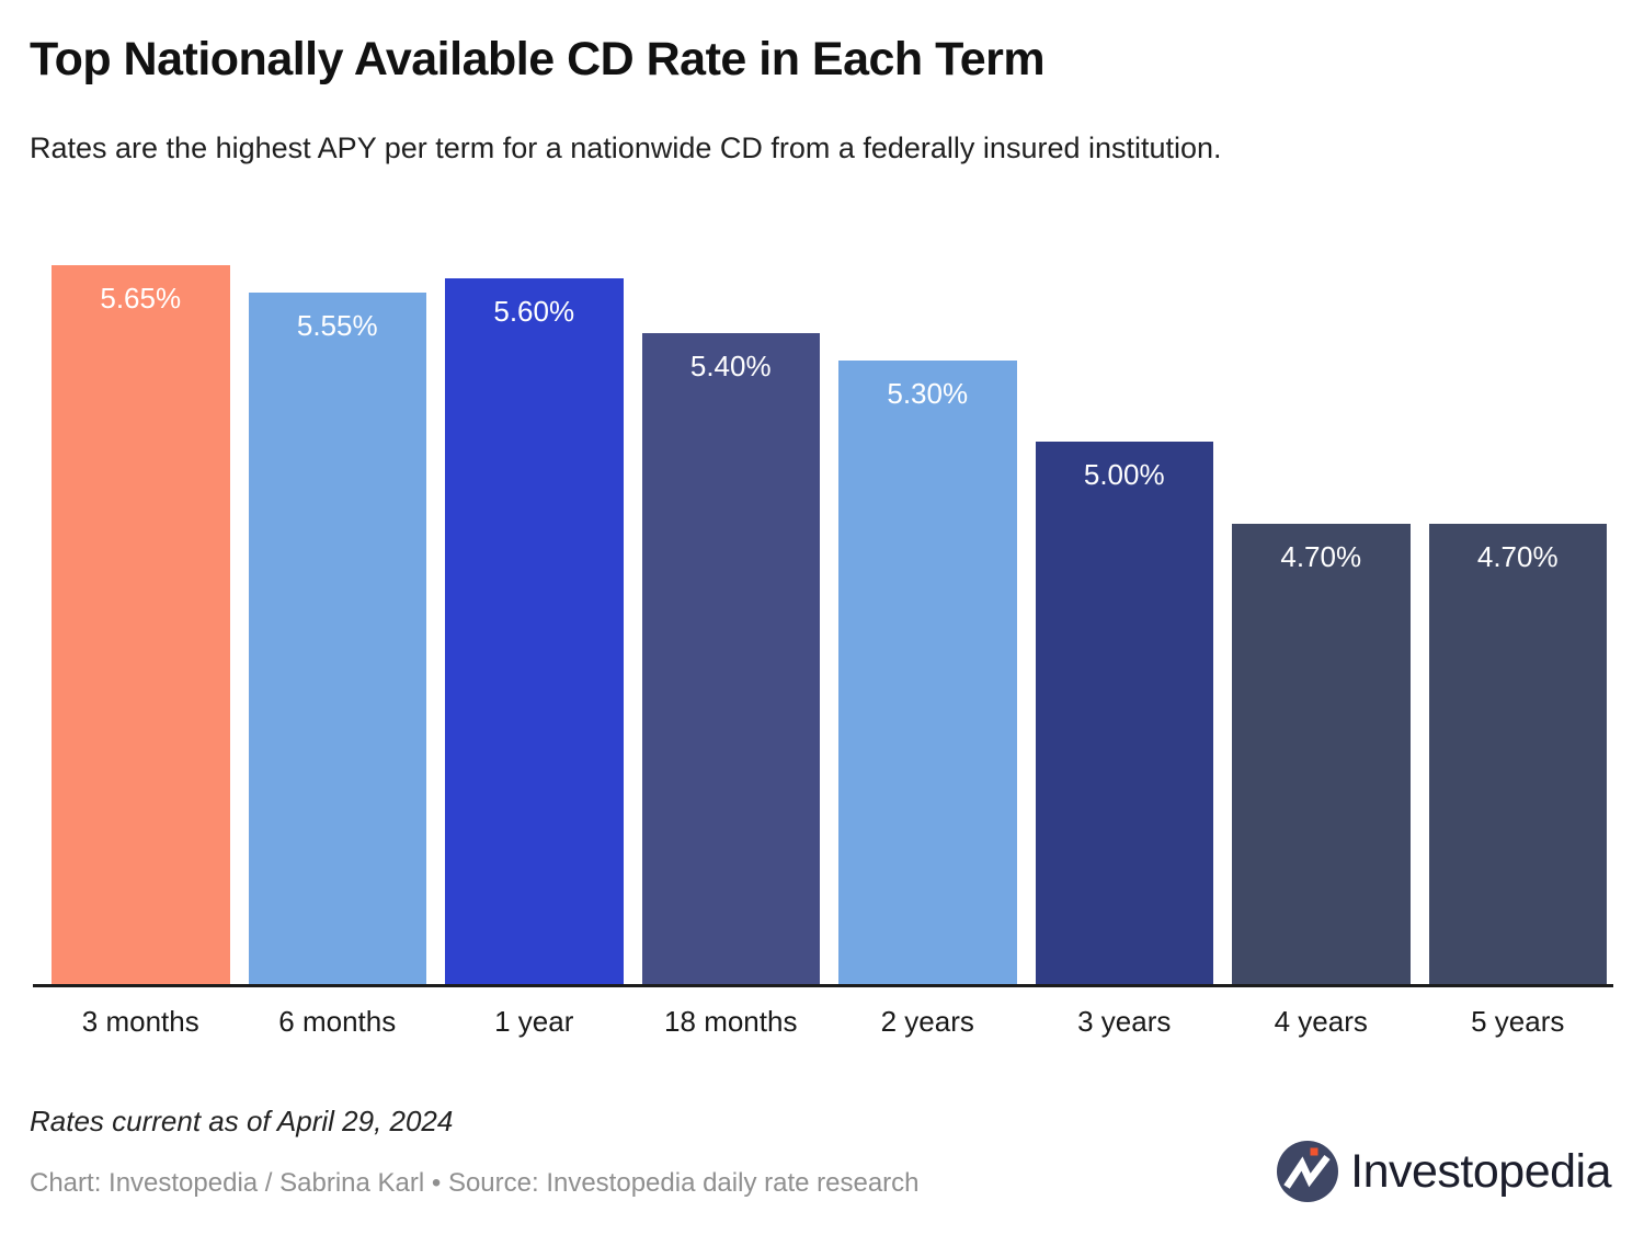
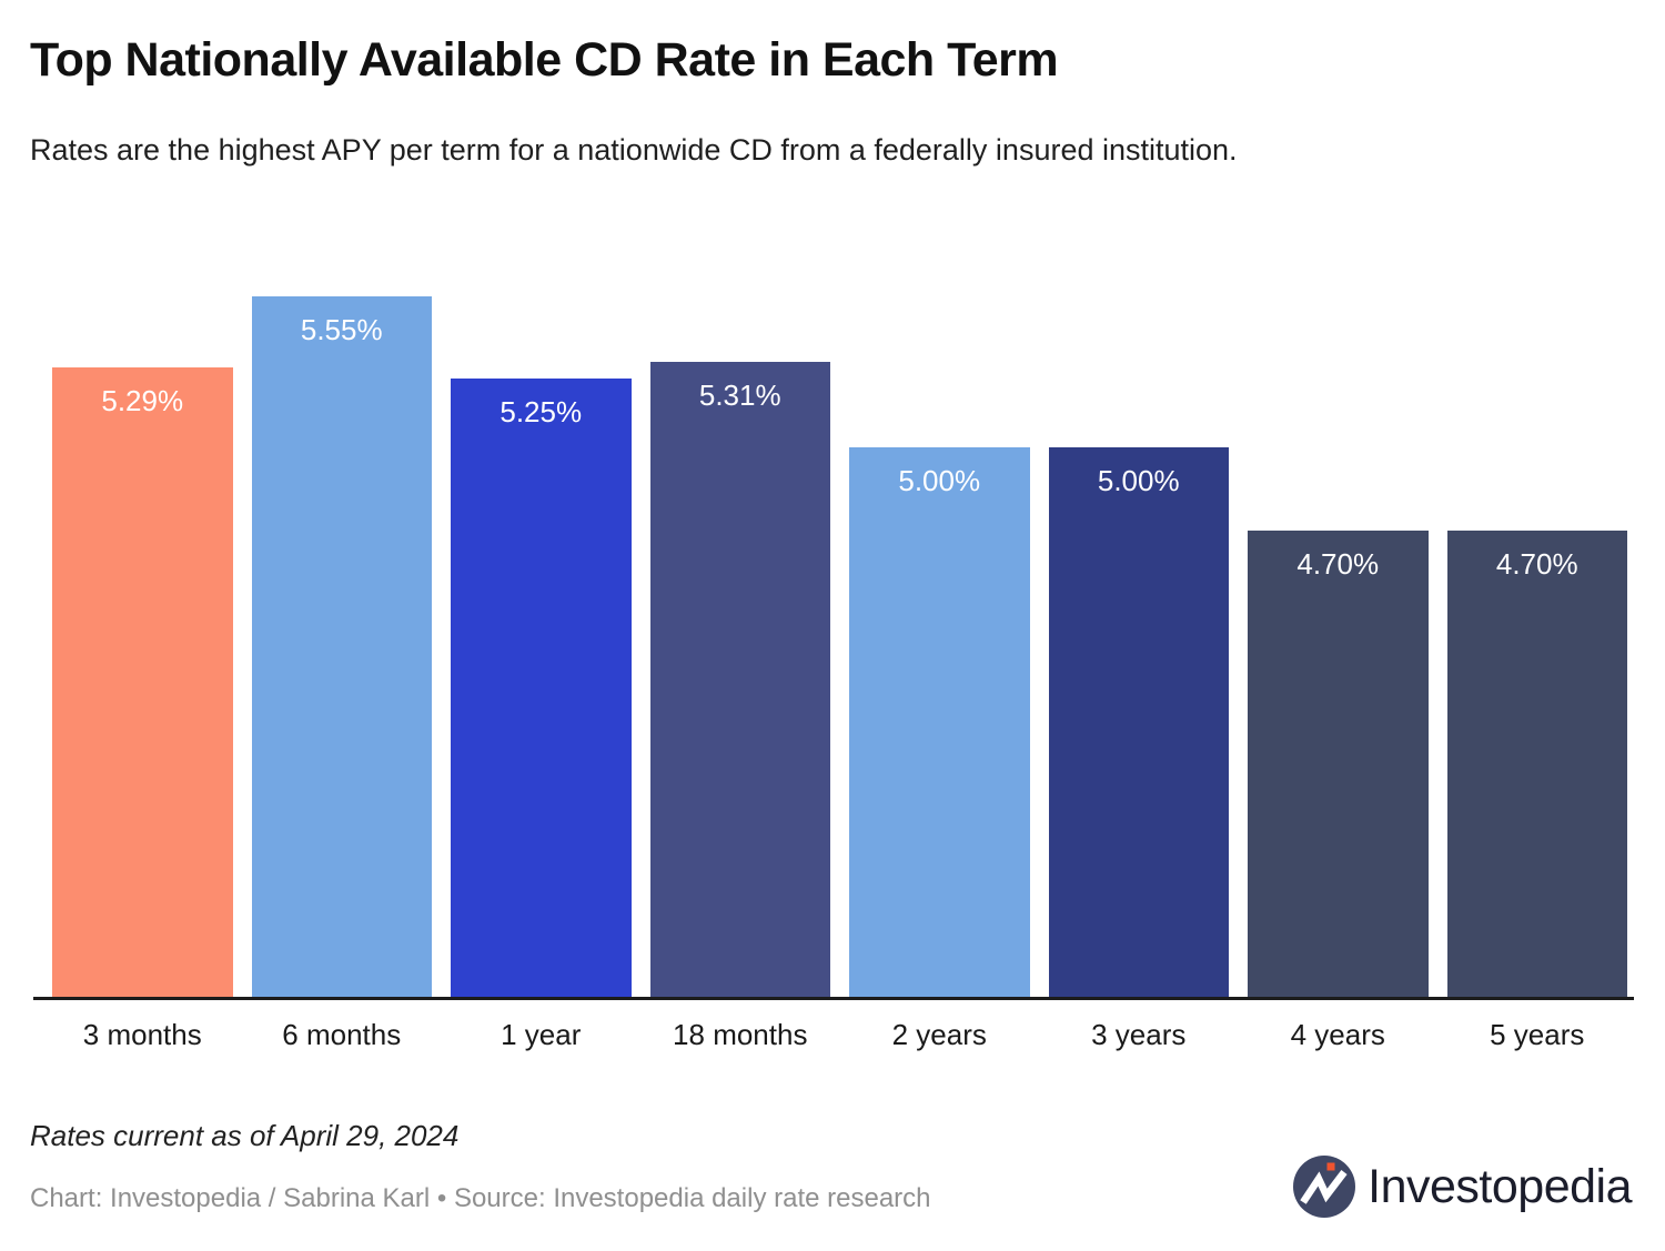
3 months: 5.65% -> 5.29%
1 year: 5.60% -> 5.25%
18 months: 5.40% -> 5.31%
2 years: 5.30% -> 5.00%
